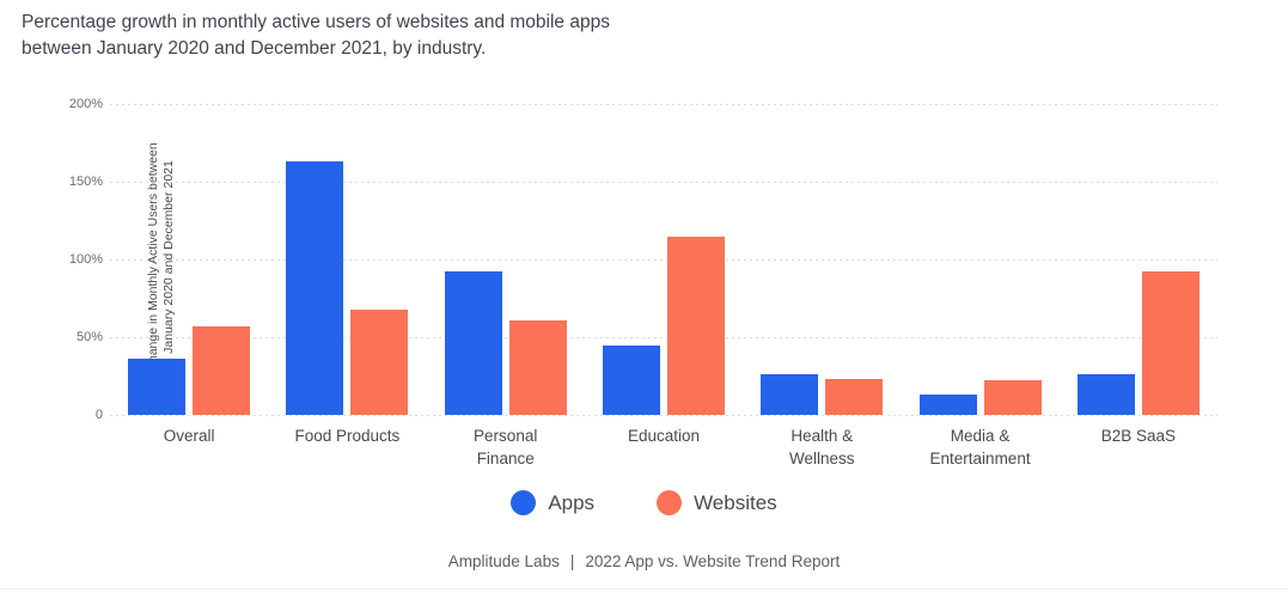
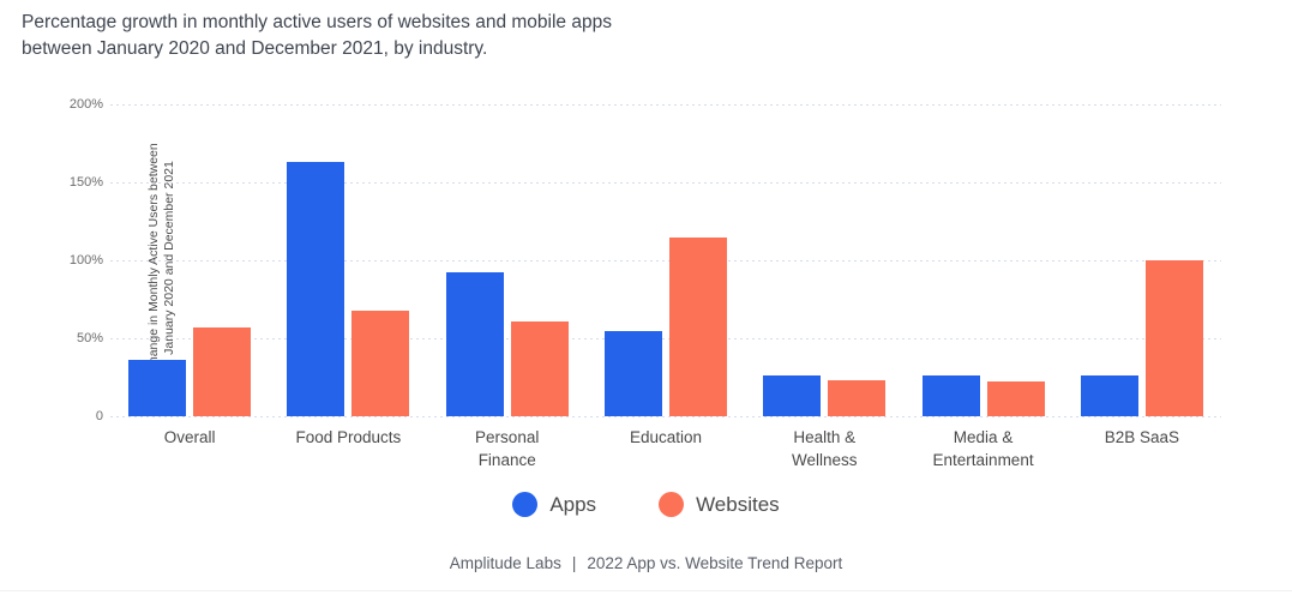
Apps/Education: 45% -> 55%
Apps/Media & Entertainment: 13% -> 26%
Websites/B2B SaaS: 92% -> 100%
